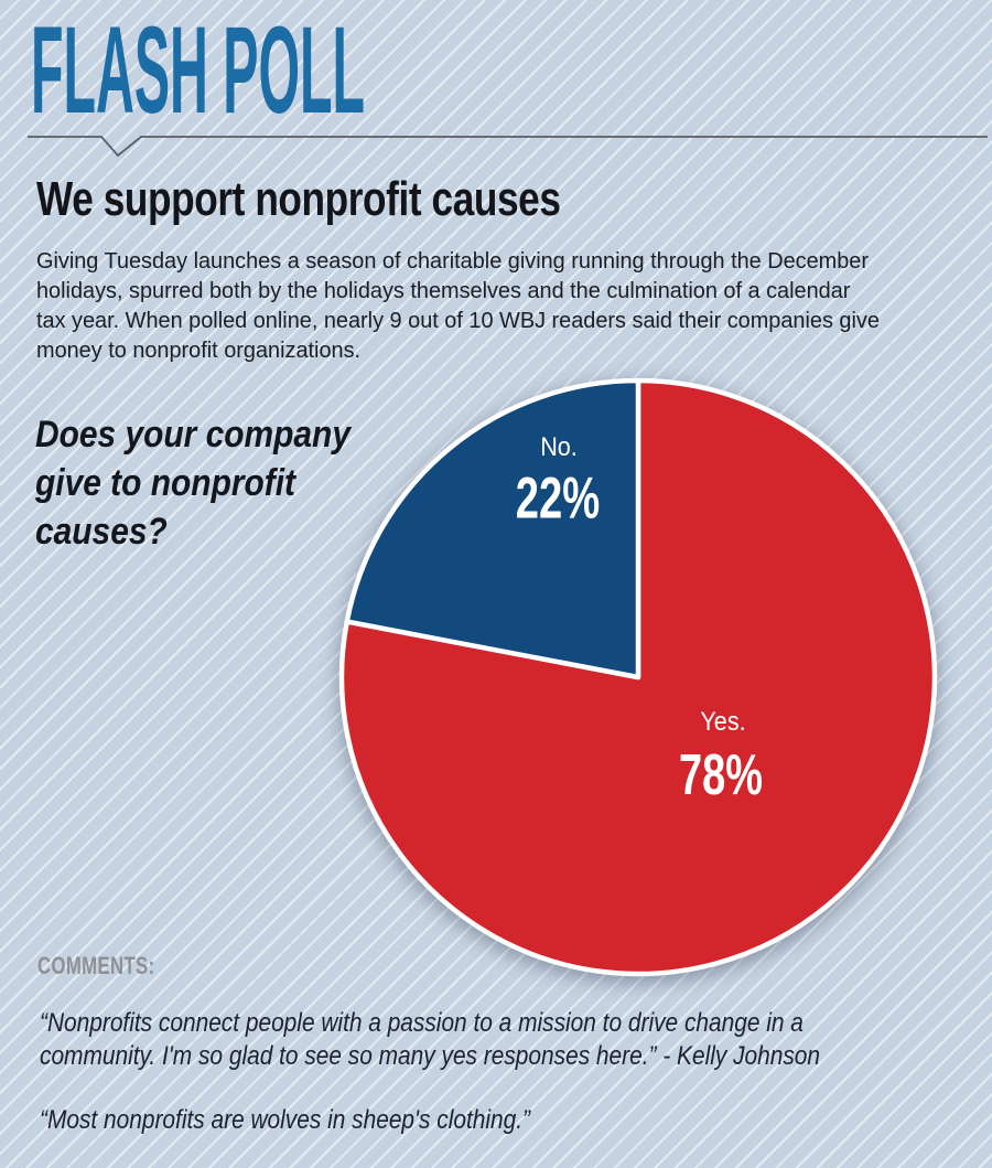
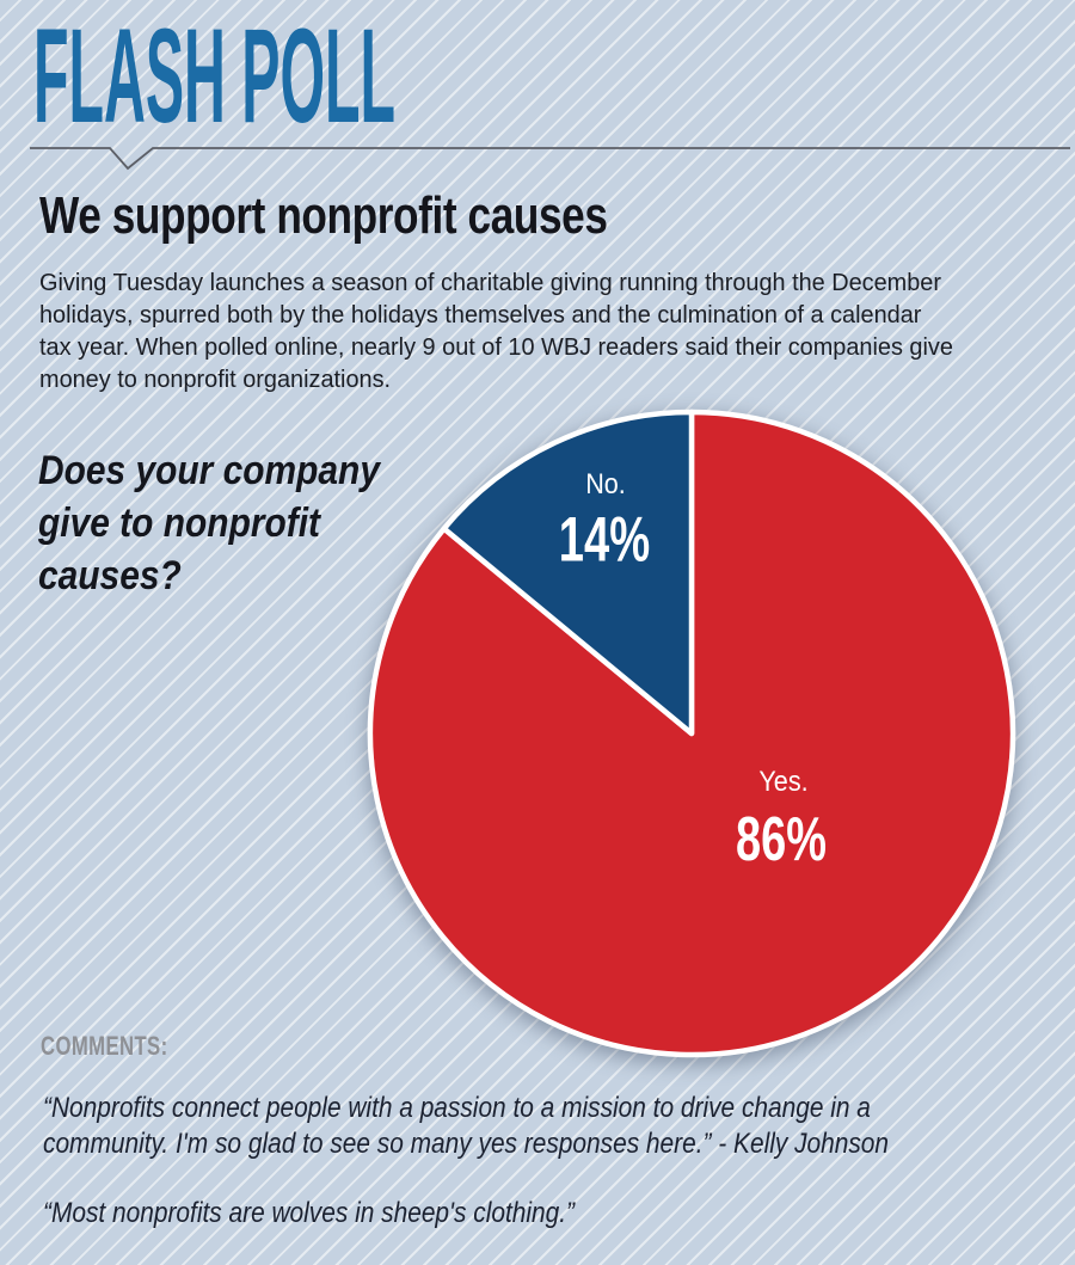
Yes.: 78% -> 86%
No.: 22% -> 14%
